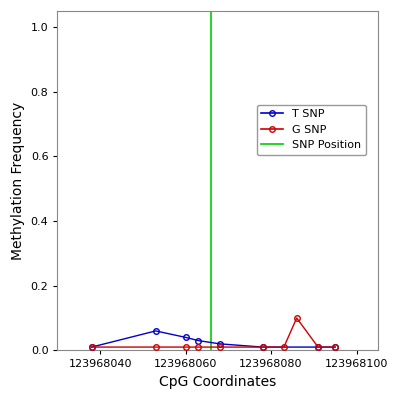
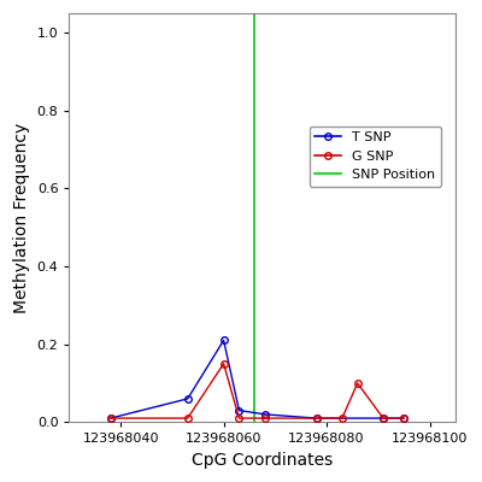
T SNP/123968060: 0.04 -> 0.21
G SNP/123968060: 0.01 -> 0.15
